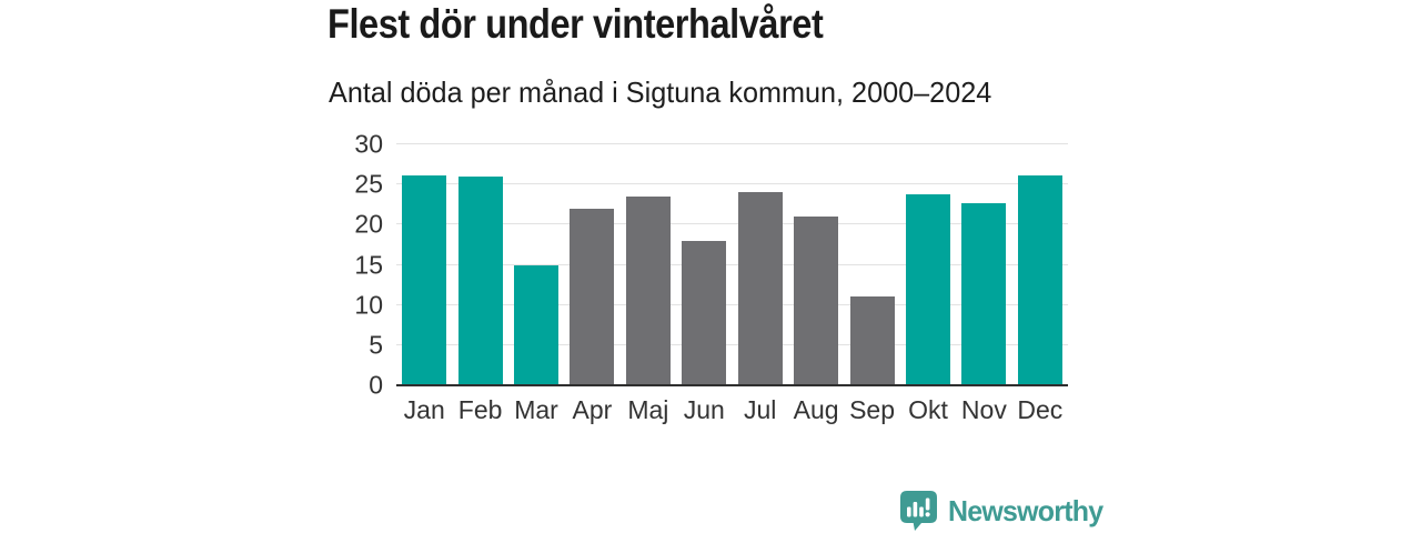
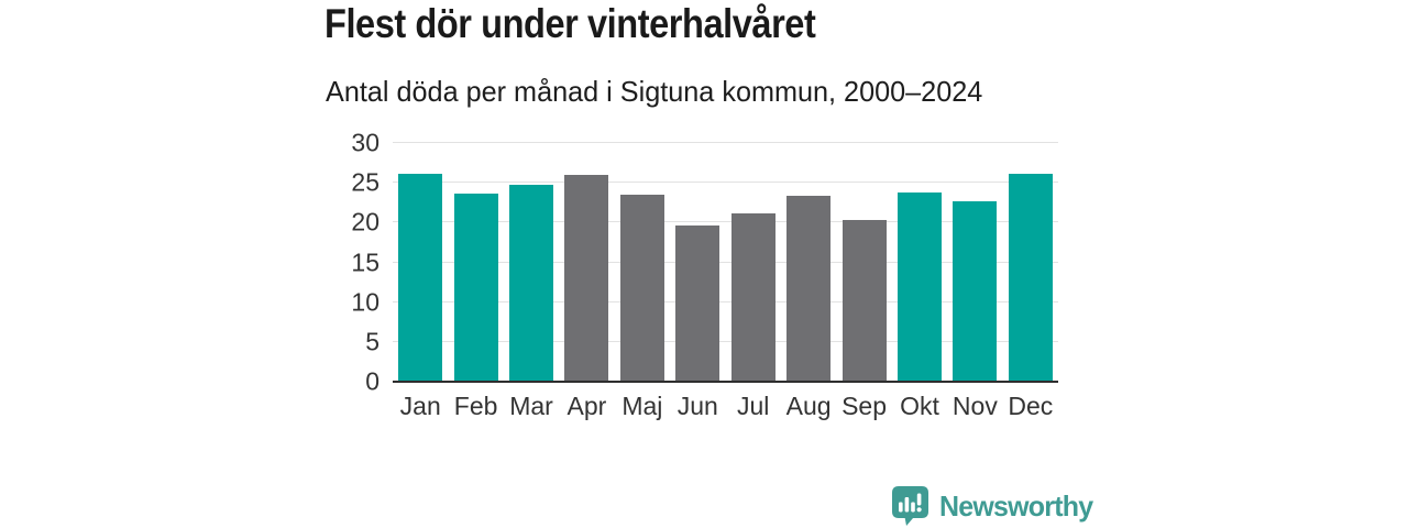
Feb: 26 -> 24
Mar: 15 -> 25
Apr: 22 -> 26
Jun: 18 -> 20
Jul: 24 -> 21
Aug: 21 -> 23
Sep: 11 -> 20
